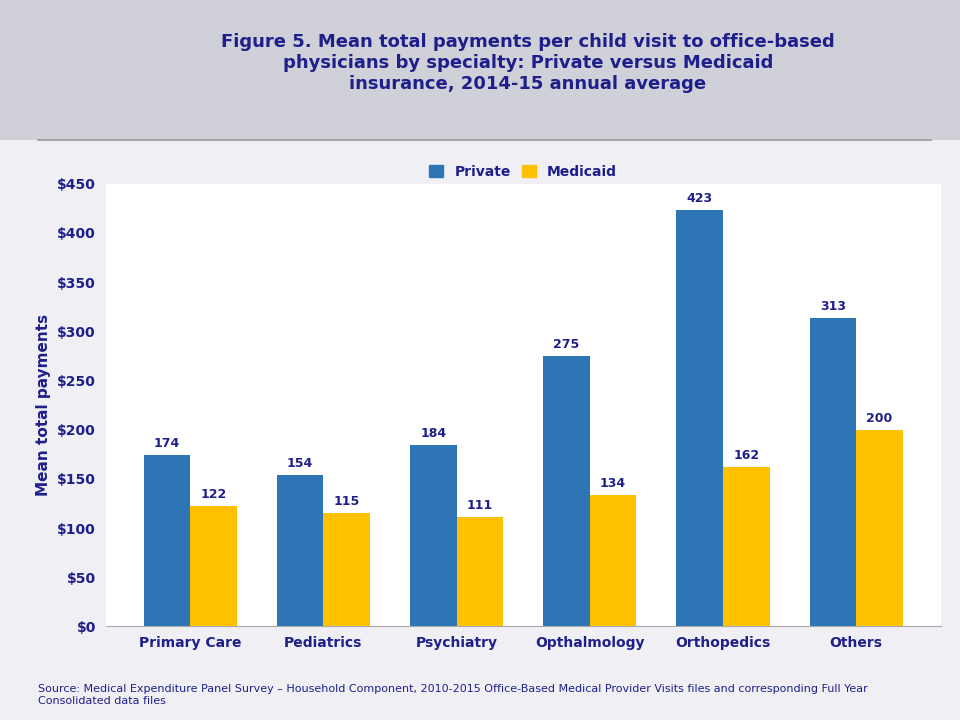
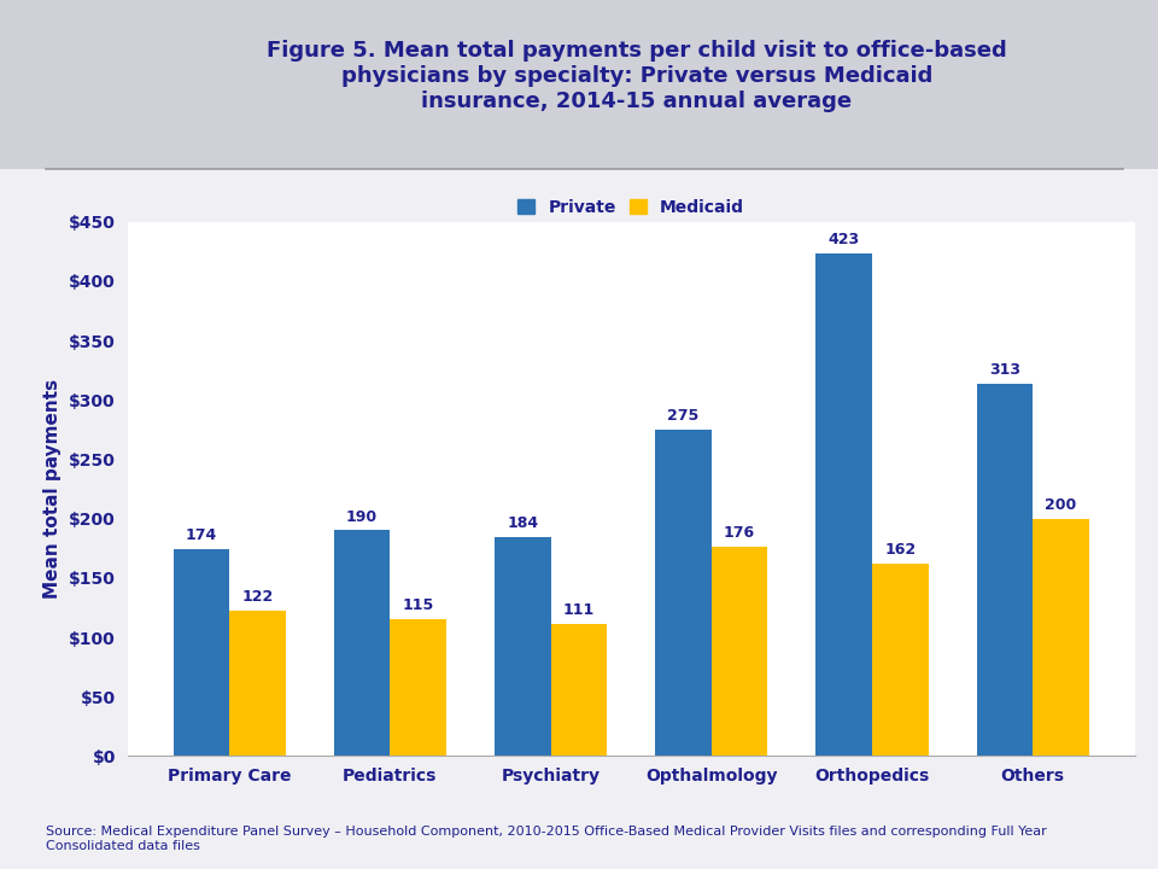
Private/Pediatrics: 154 -> 190
Medicaid/Opthalmology: 134 -> 176
